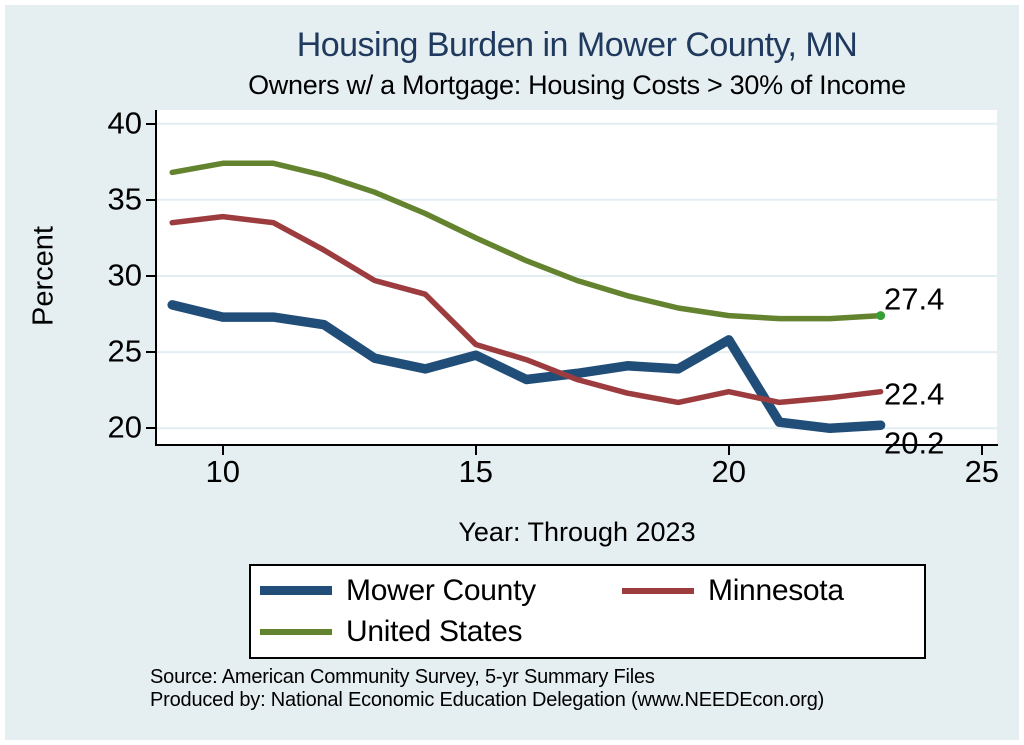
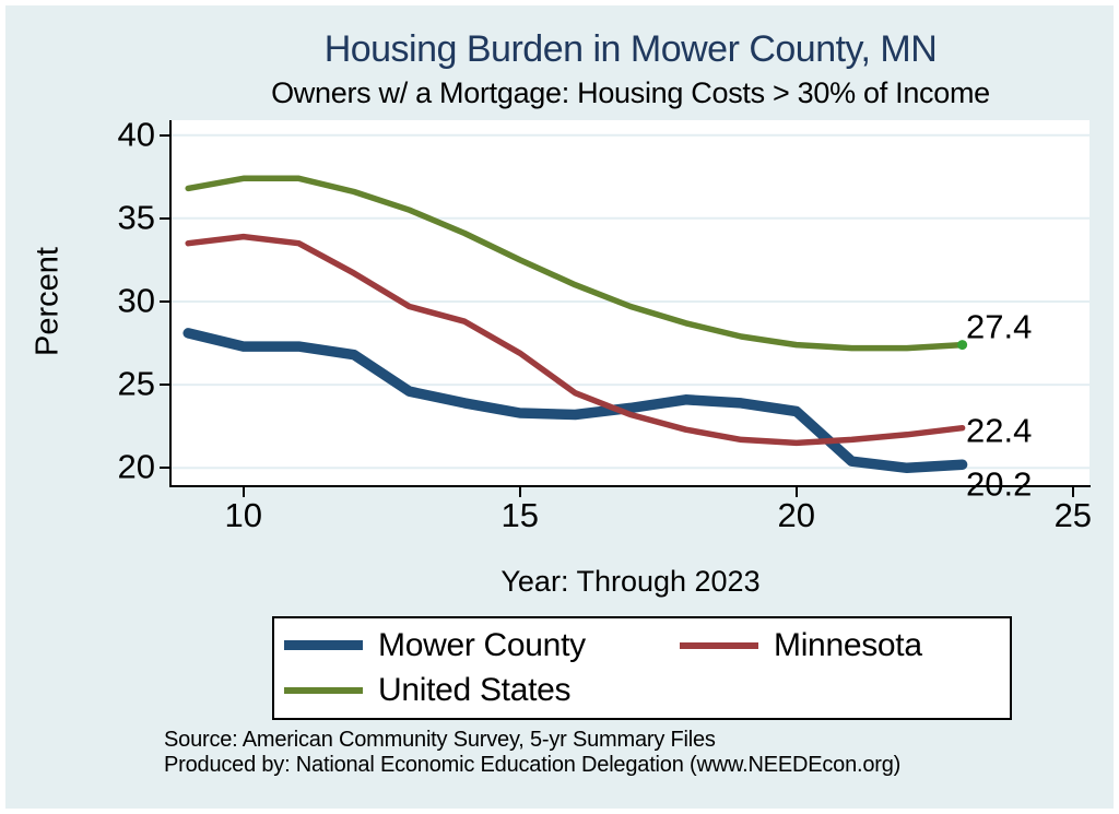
Mower County/15: 24.8 -> 23.3
Minnesota/15: 25.5 -> 26.9
Mower County/20: 25.8 -> 23.4
Minnesota/20: 22.4 -> 21.5
